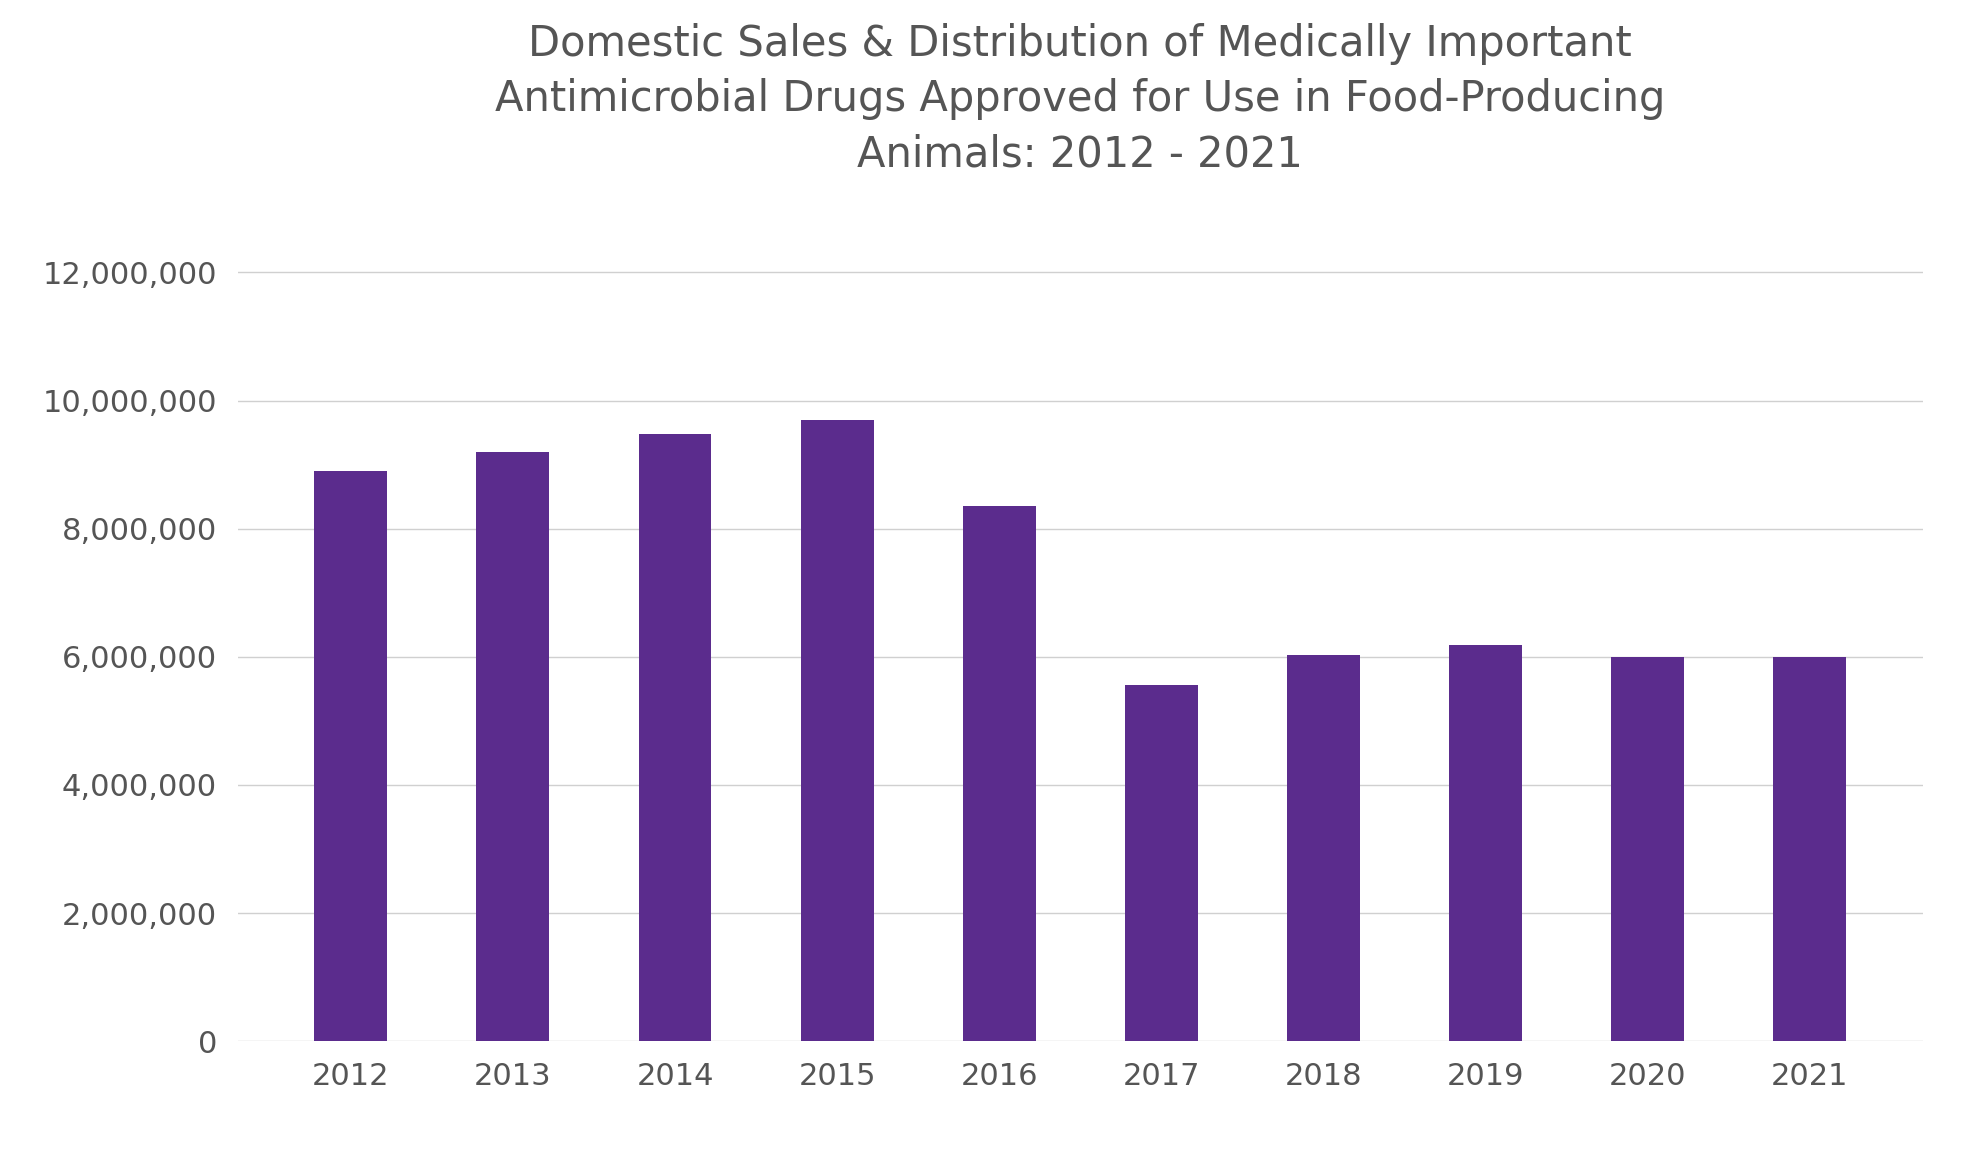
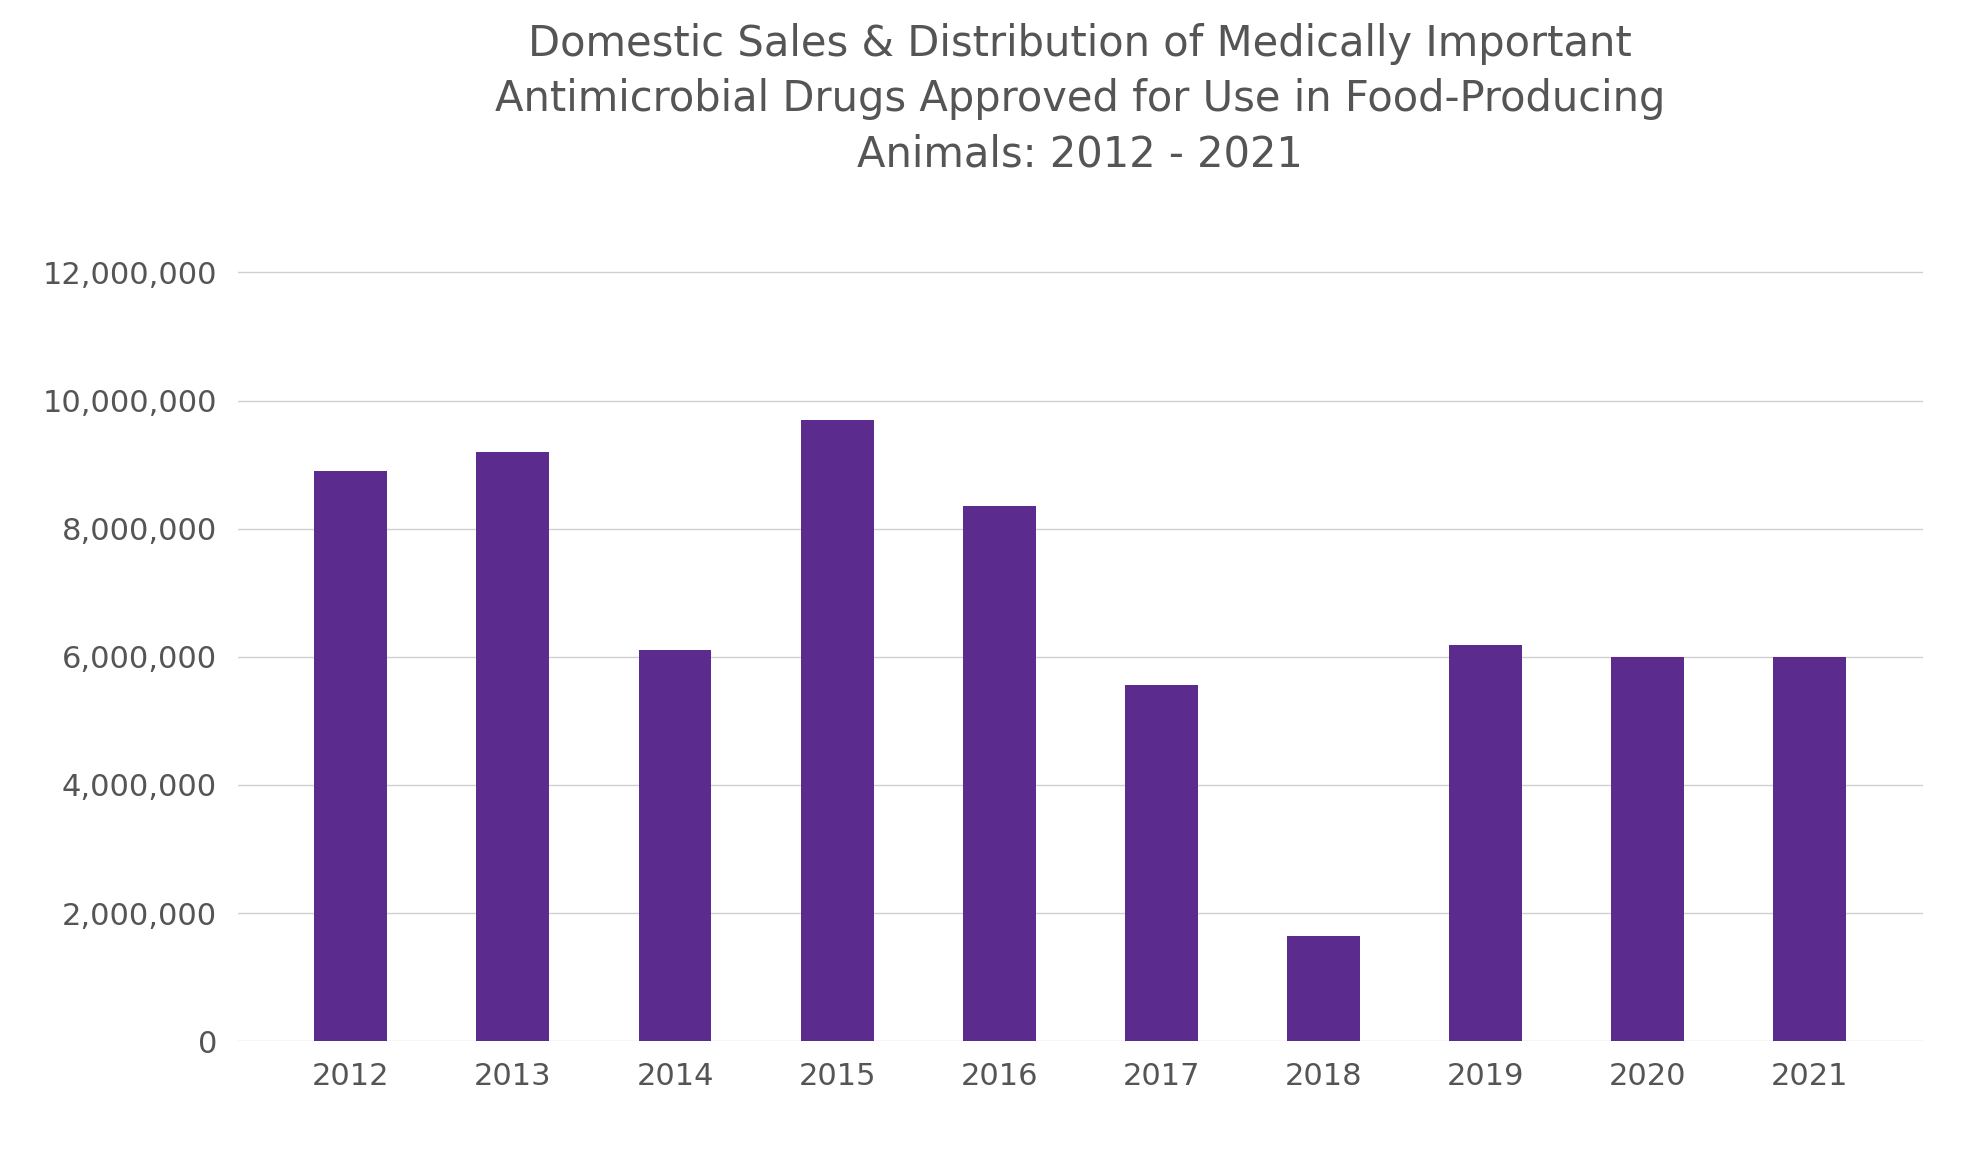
2014: 9,480,000 -> 6,100,000
2018: 6,030,000 -> 1,640,000
